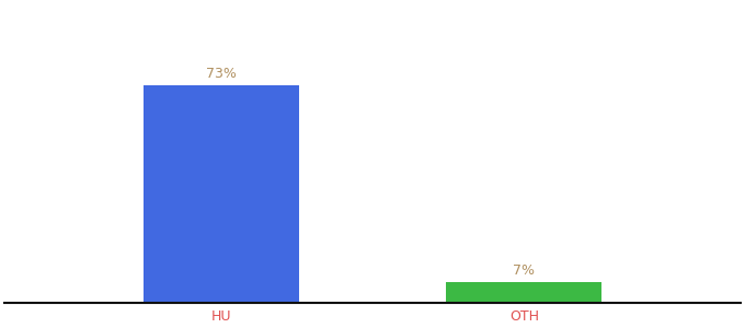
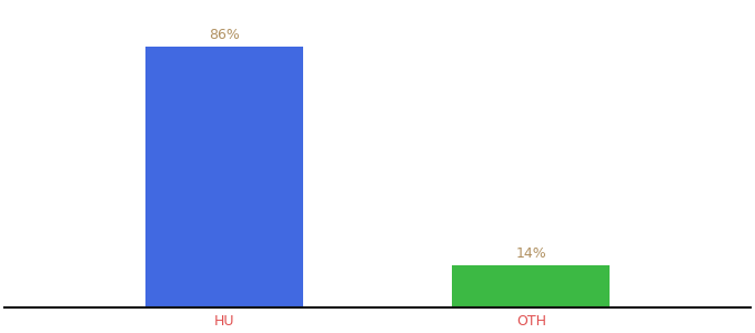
HU: 73% -> 86%
OTH: 7% -> 14%
